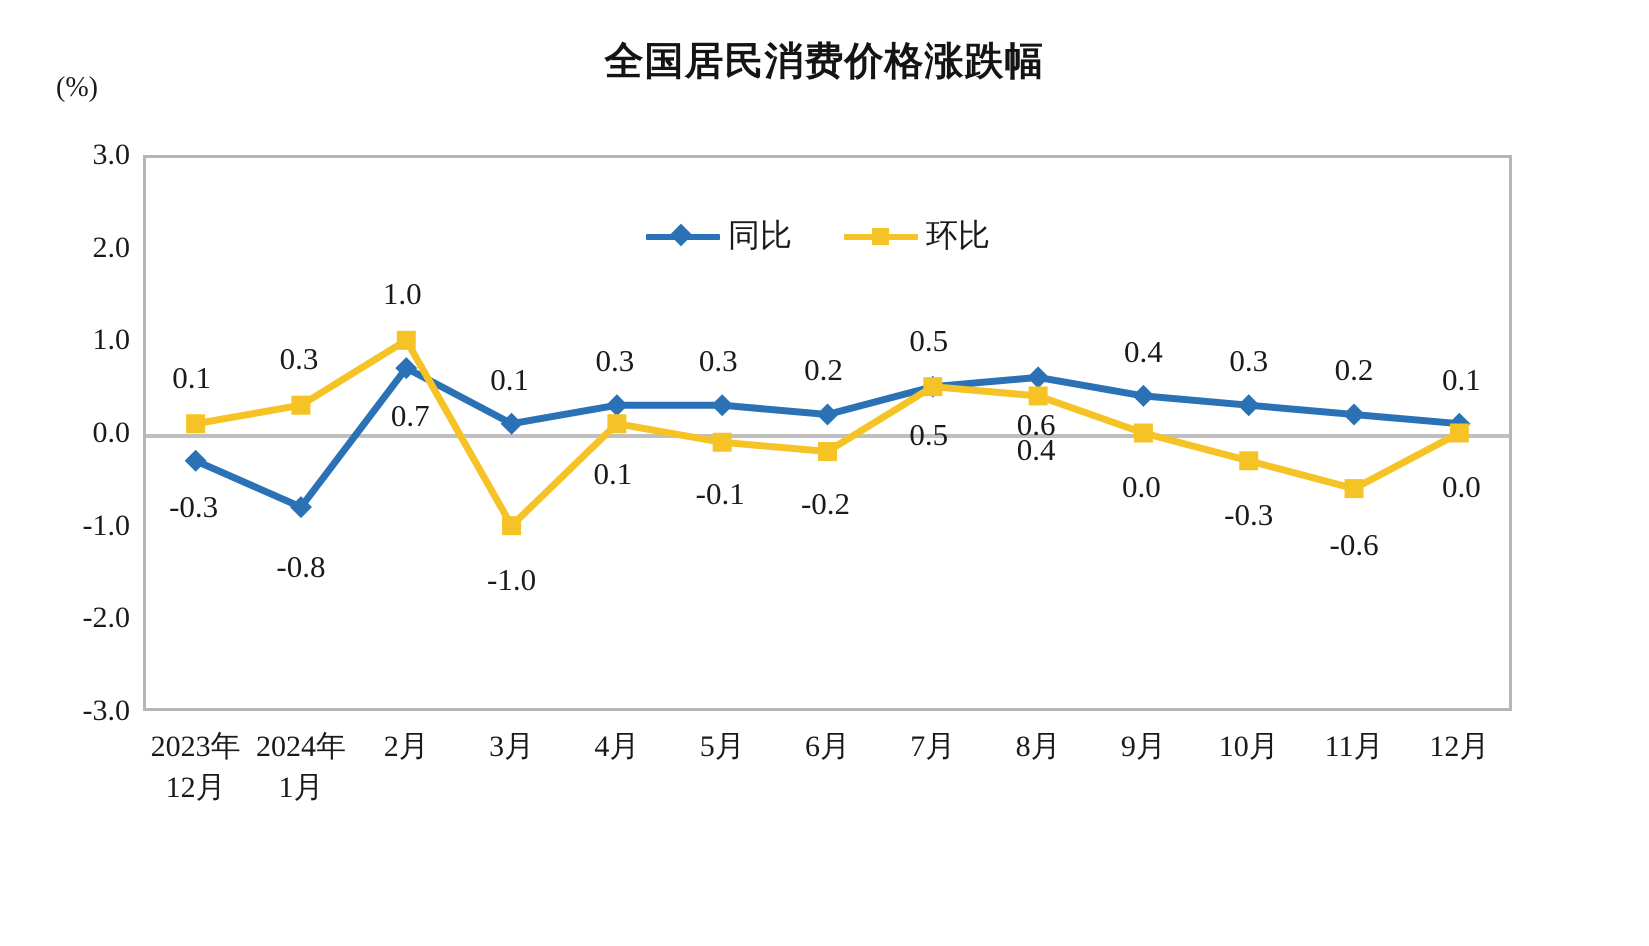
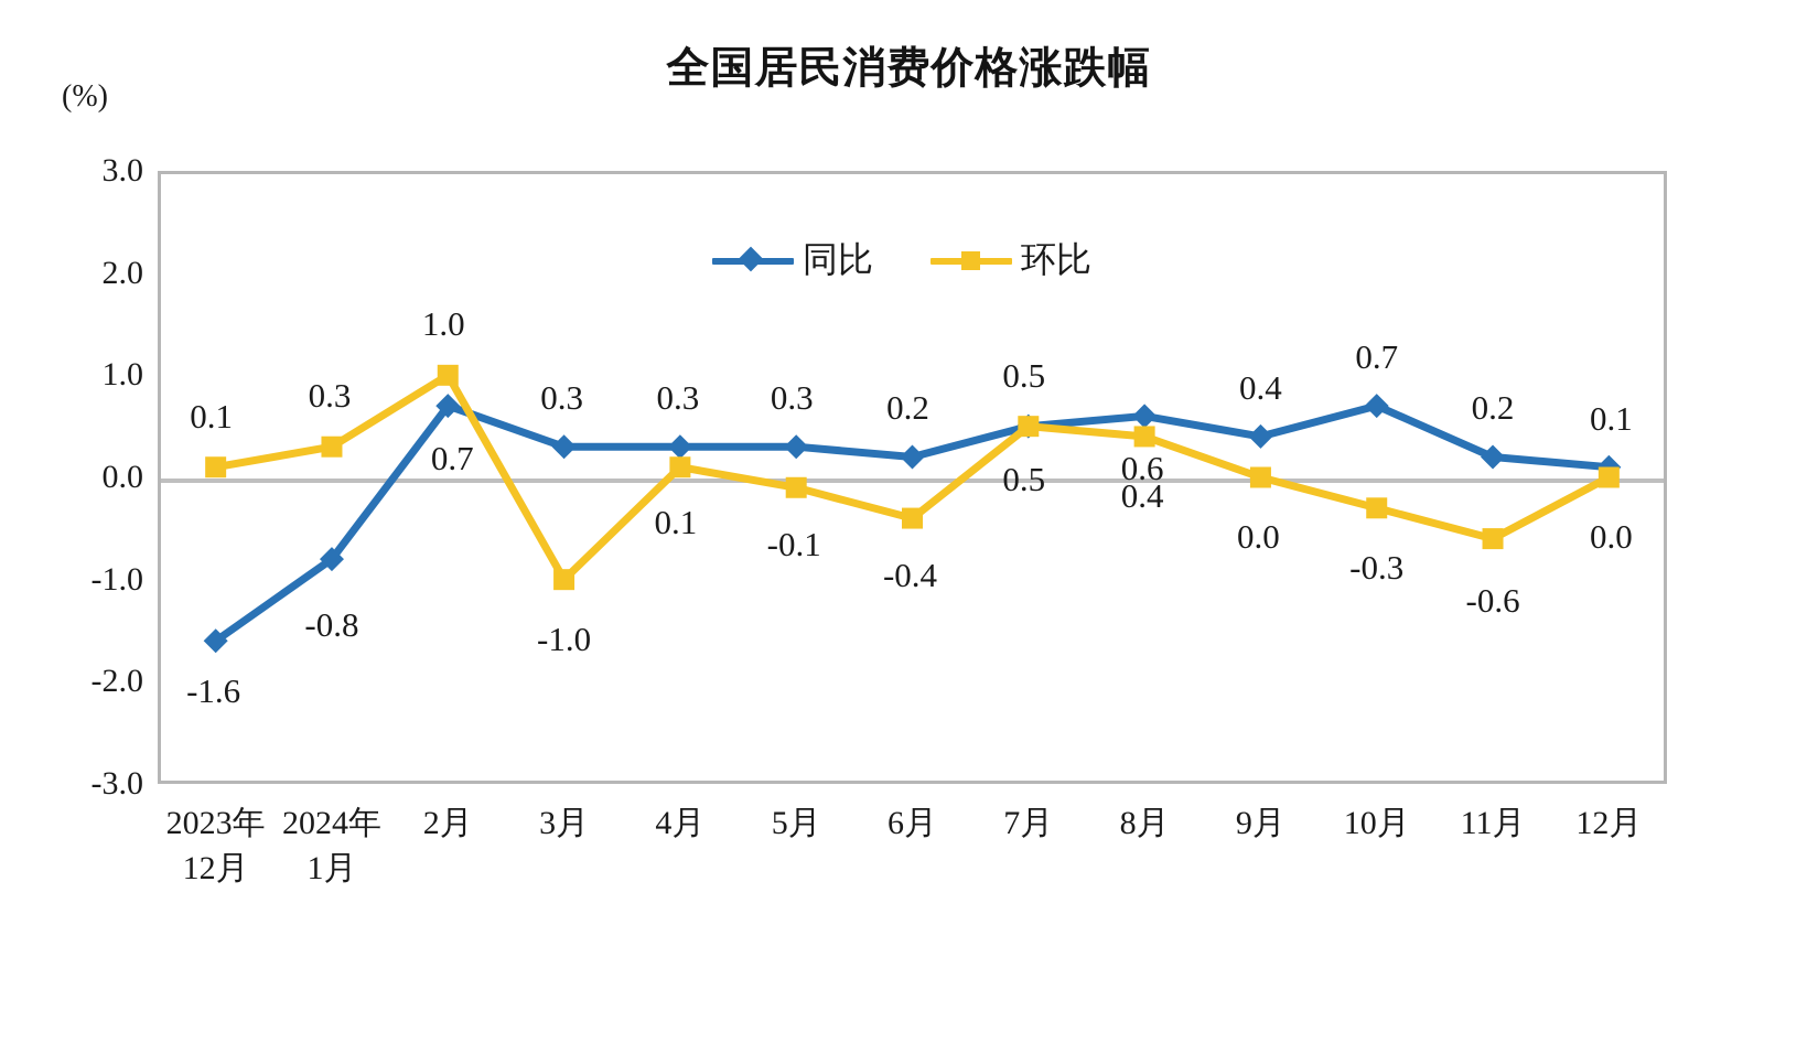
同比/2023年 12月: -0.3 -> -1.6
同比/3月: 0.1 -> 0.3
环比/6月: -0.2 -> -0.4
同比/10月: 0.3 -> 0.7
